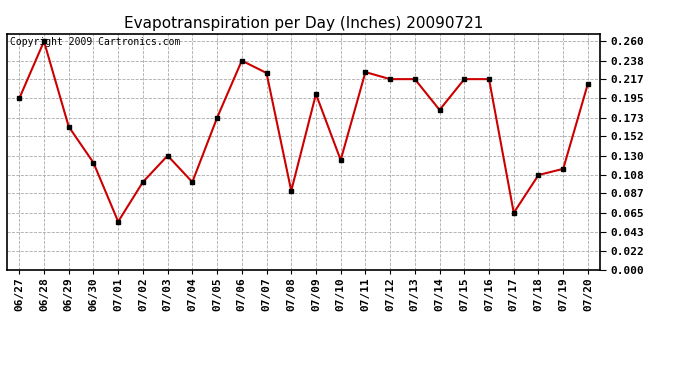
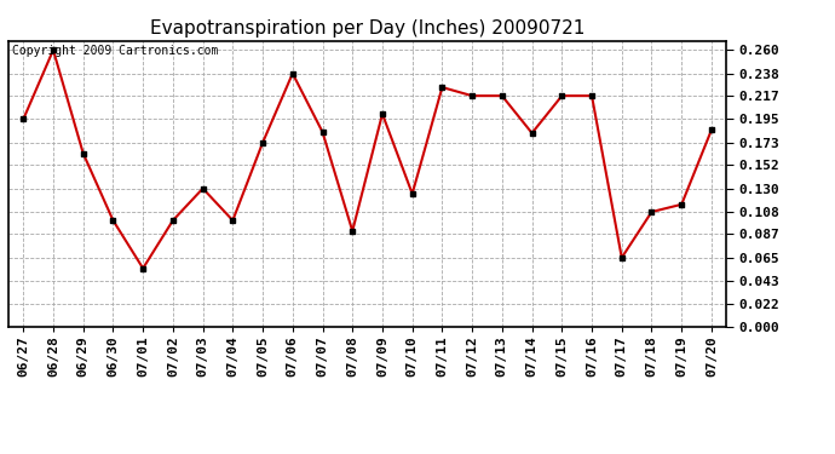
06/30: 0.122 -> 0.100
07/07: 0.224 -> 0.183
07/20: 0.212 -> 0.185
